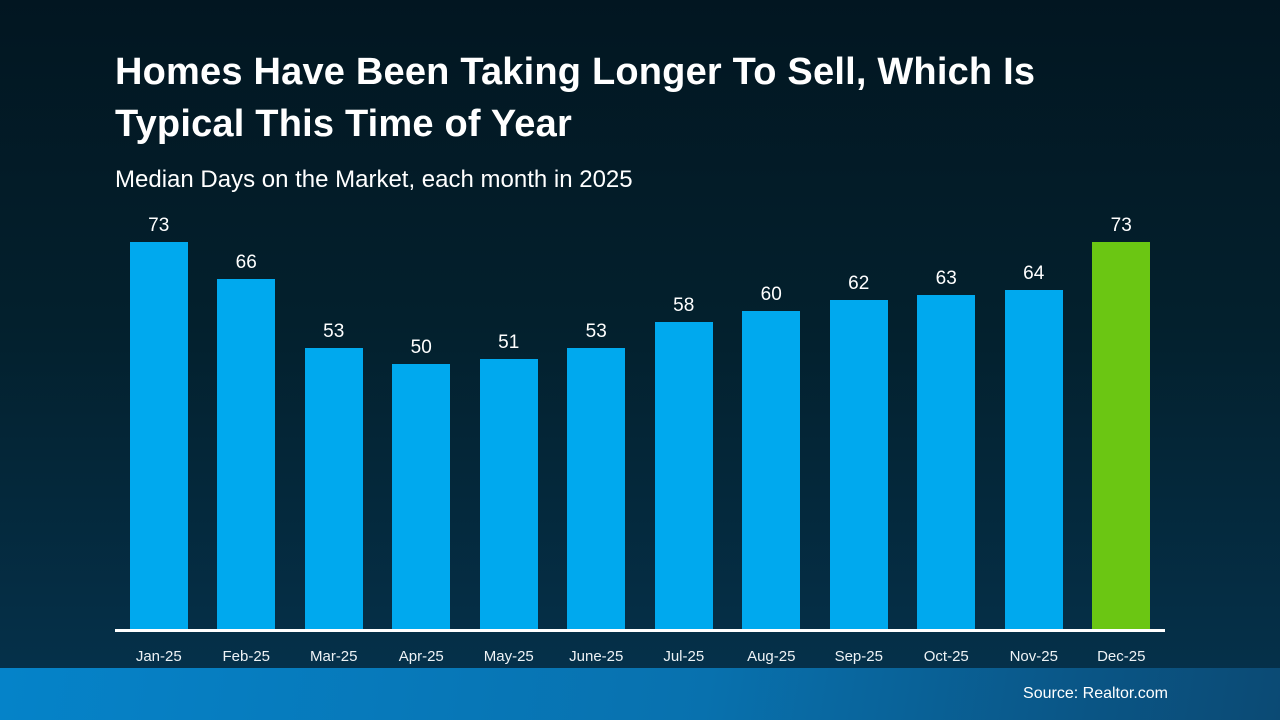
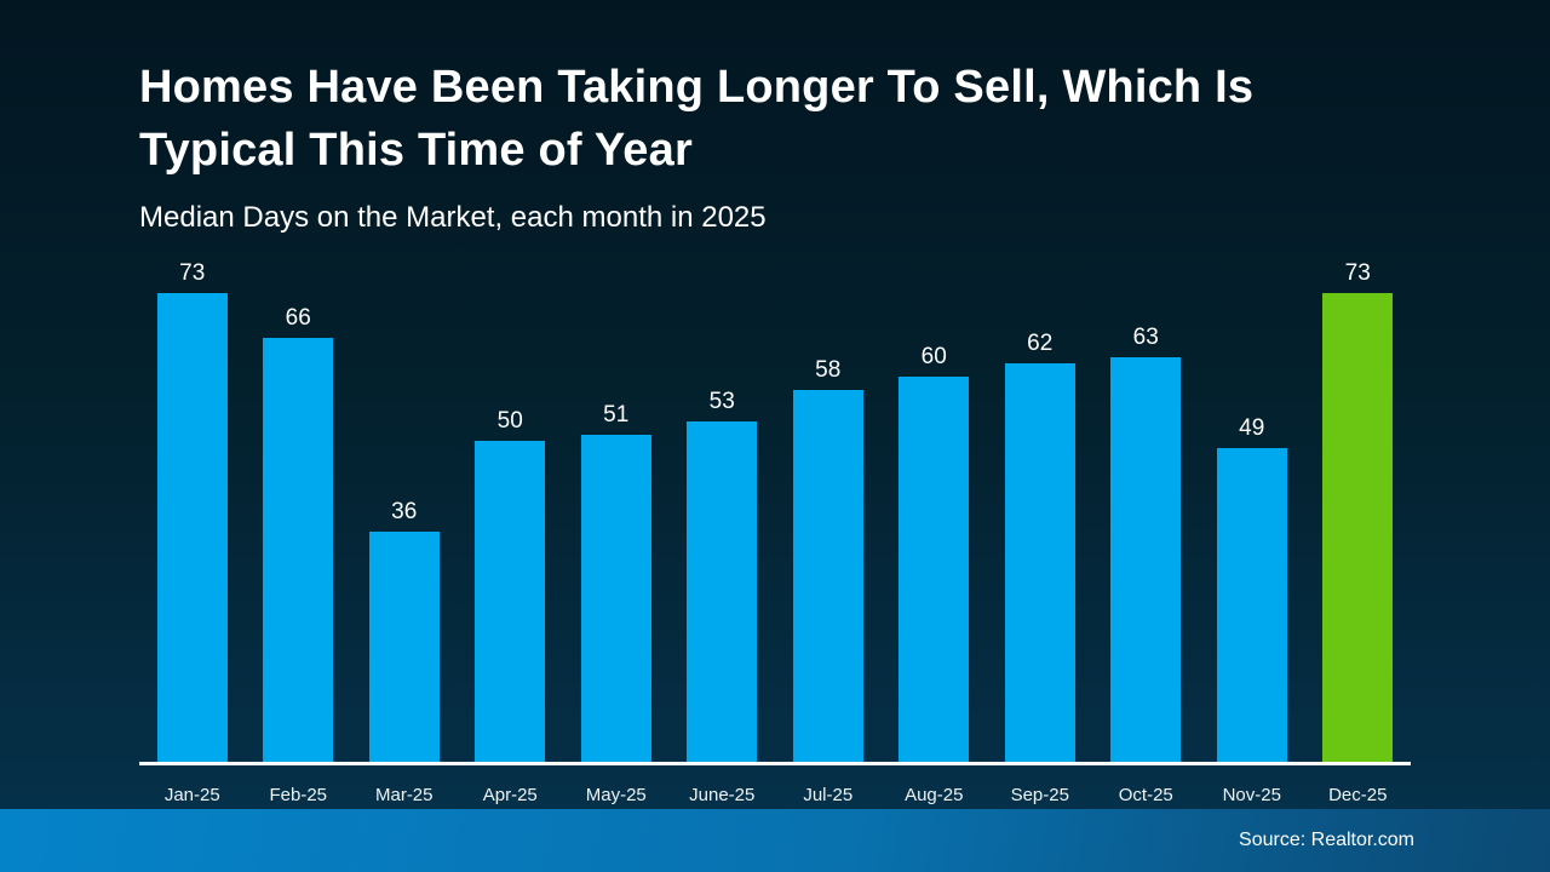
Mar-25: 53 -> 36
Nov-25: 64 -> 49
